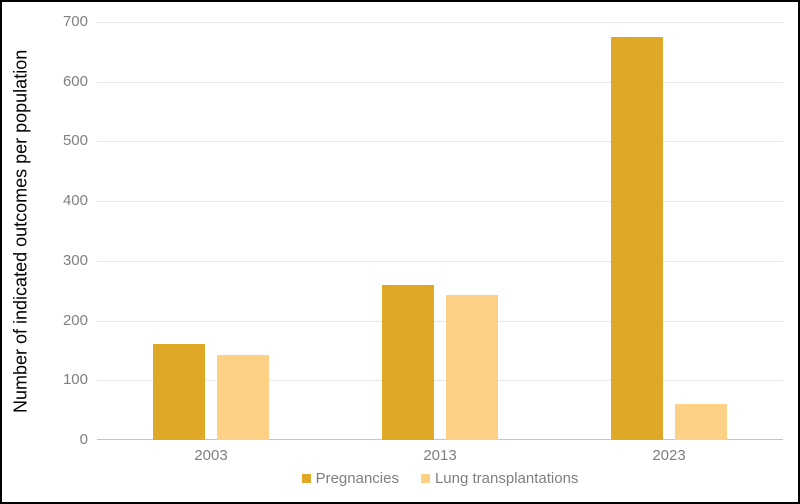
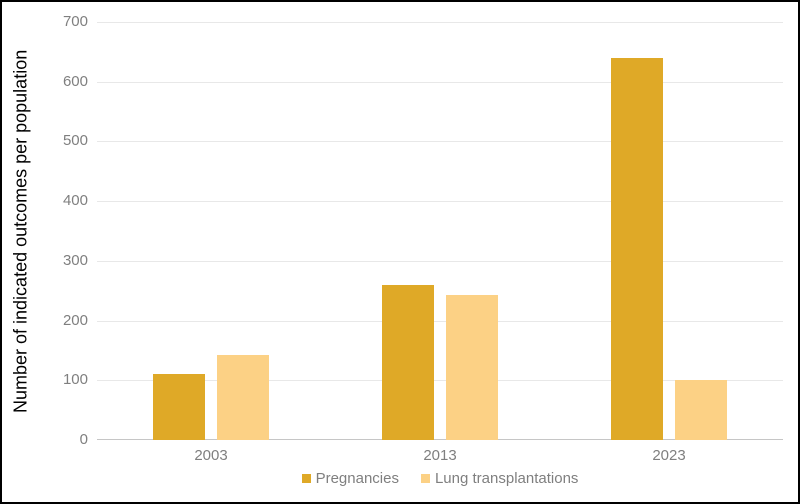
Pregnancies/2003: 160 -> 110
Pregnancies/2023: 680 -> 640
Lung transplantations/2023: 60 -> 100
